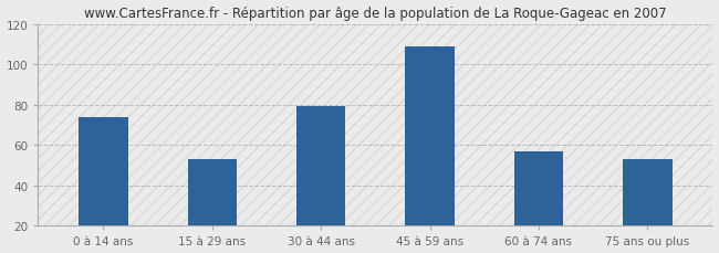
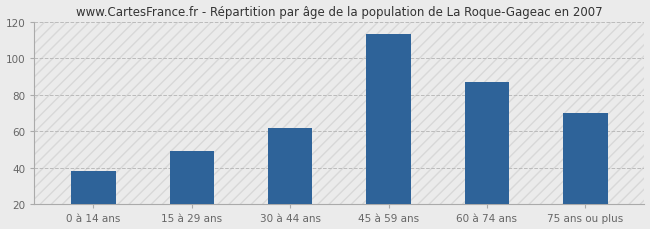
0 à 14 ans: 74 -> 38
15 à 29 ans: 53 -> 49
30 à 44 ans: 79 -> 62
45 à 59 ans: 109 -> 113
60 à 74 ans: 57 -> 87
75 ans ou plus: 53 -> 70
